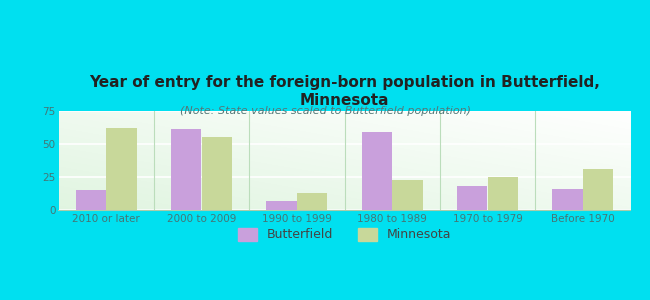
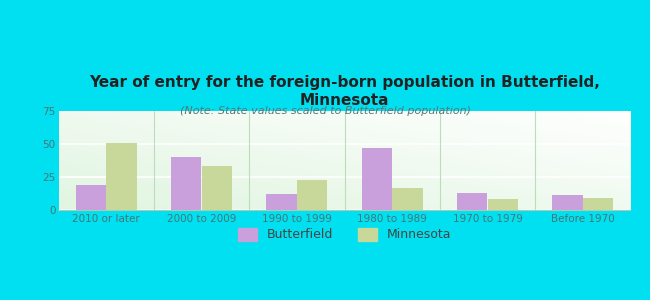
Butterfield/2010 or later: 15 -> 19
Minnesota/2010 or later: 62 -> 51
Butterfield/2000 to 2009: 61 -> 40
Minnesota/2000 to 2009: 55 -> 33
Butterfield/1990 to 1999: 7 -> 12
Minnesota/1990 to 1999: 13 -> 23
Butterfield/1980 to 1989: 59 -> 47
Minnesota/1980 to 1989: 23 -> 17
Butterfield/1970 to 1979: 18 -> 13
Minnesota/1970 to 1979: 25 -> 8
Butterfield/Before 1970: 16 -> 11
Minnesota/Before 1970: 31 -> 9
